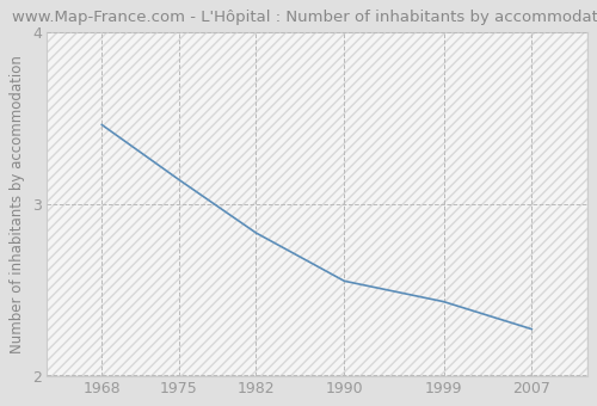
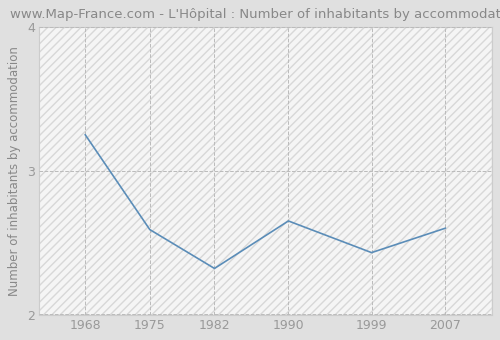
1968: 3.46 -> 3.25
1975: 3.14 -> 2.59
1982: 2.83 -> 2.32
1990: 2.55 -> 2.65
2007: 2.27 -> 2.60
